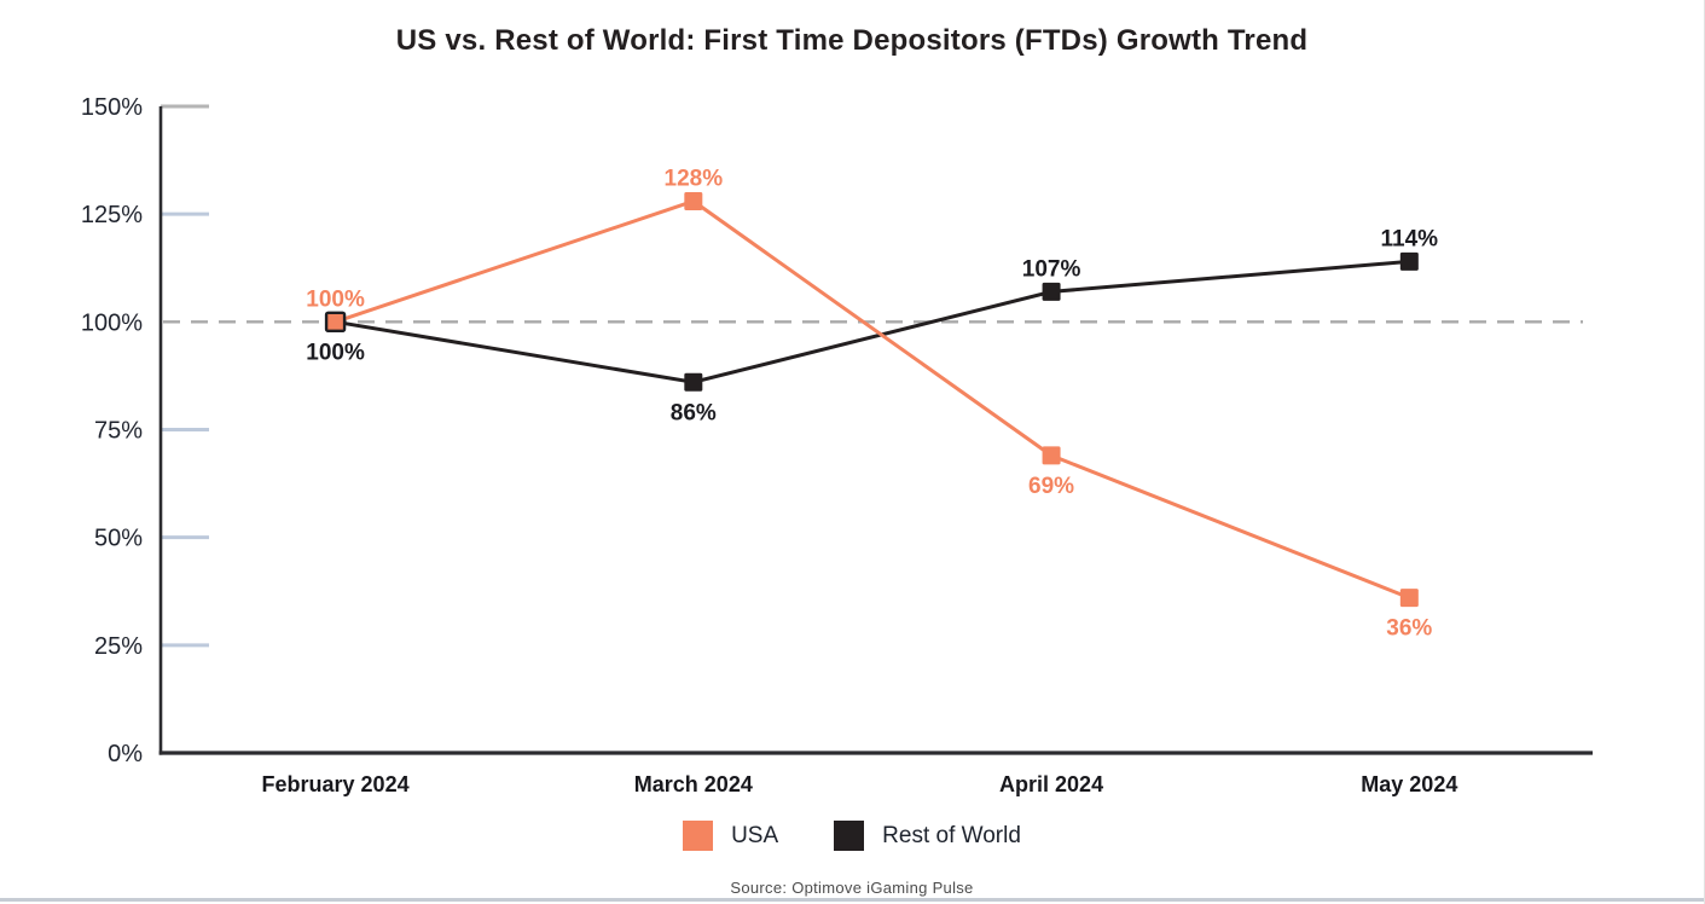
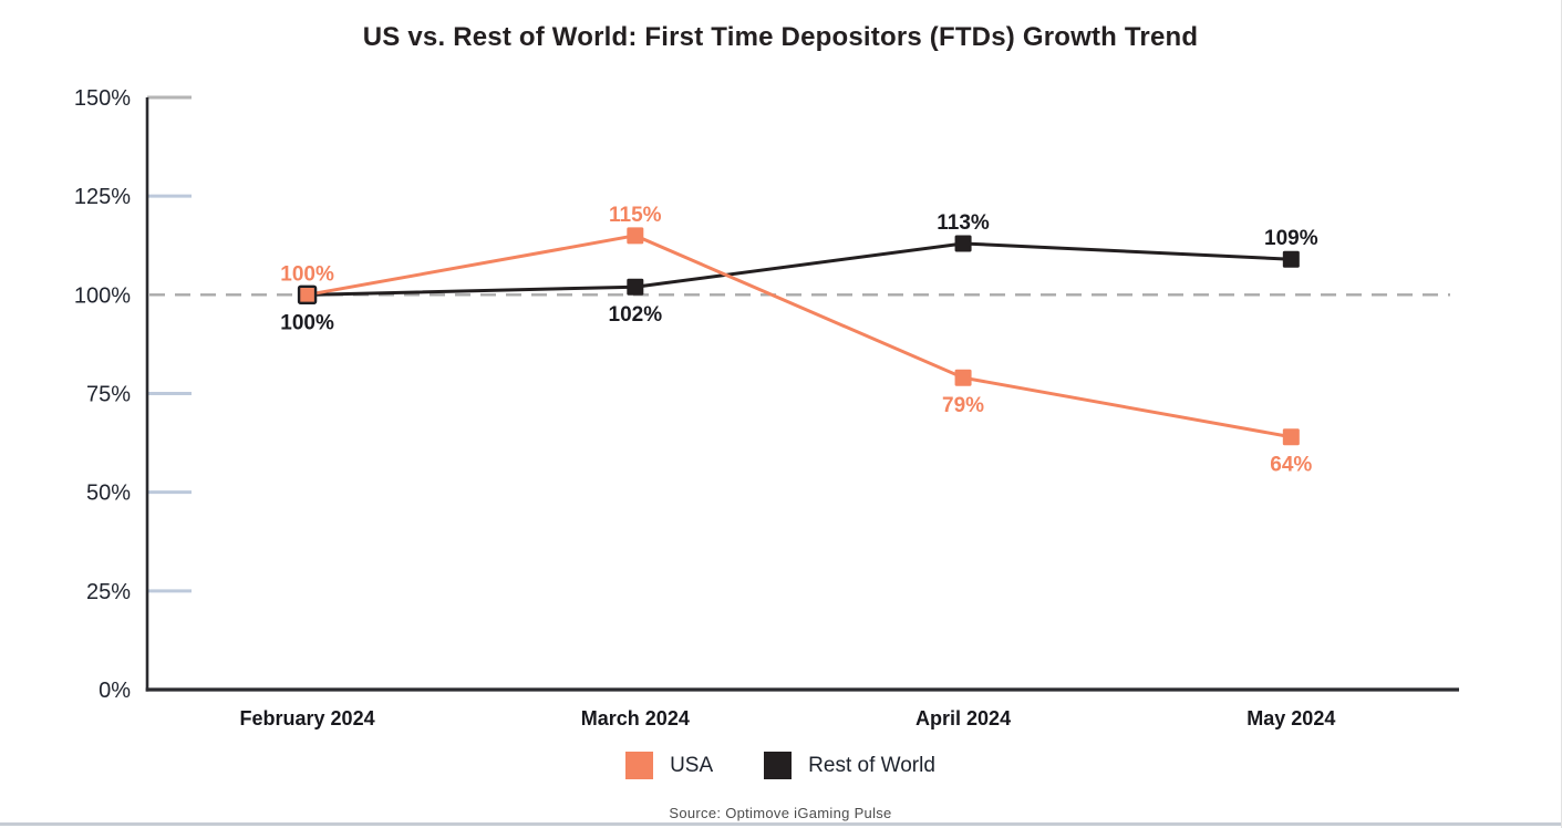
USA/March 2024: 128% -> 115%
Rest of World/March 2024: 86% -> 102%
USA/April 2024: 69% -> 79%
Rest of World/April 2024: 107% -> 113%
USA/May 2024: 36% -> 64%
Rest of World/May 2024: 114% -> 109%
